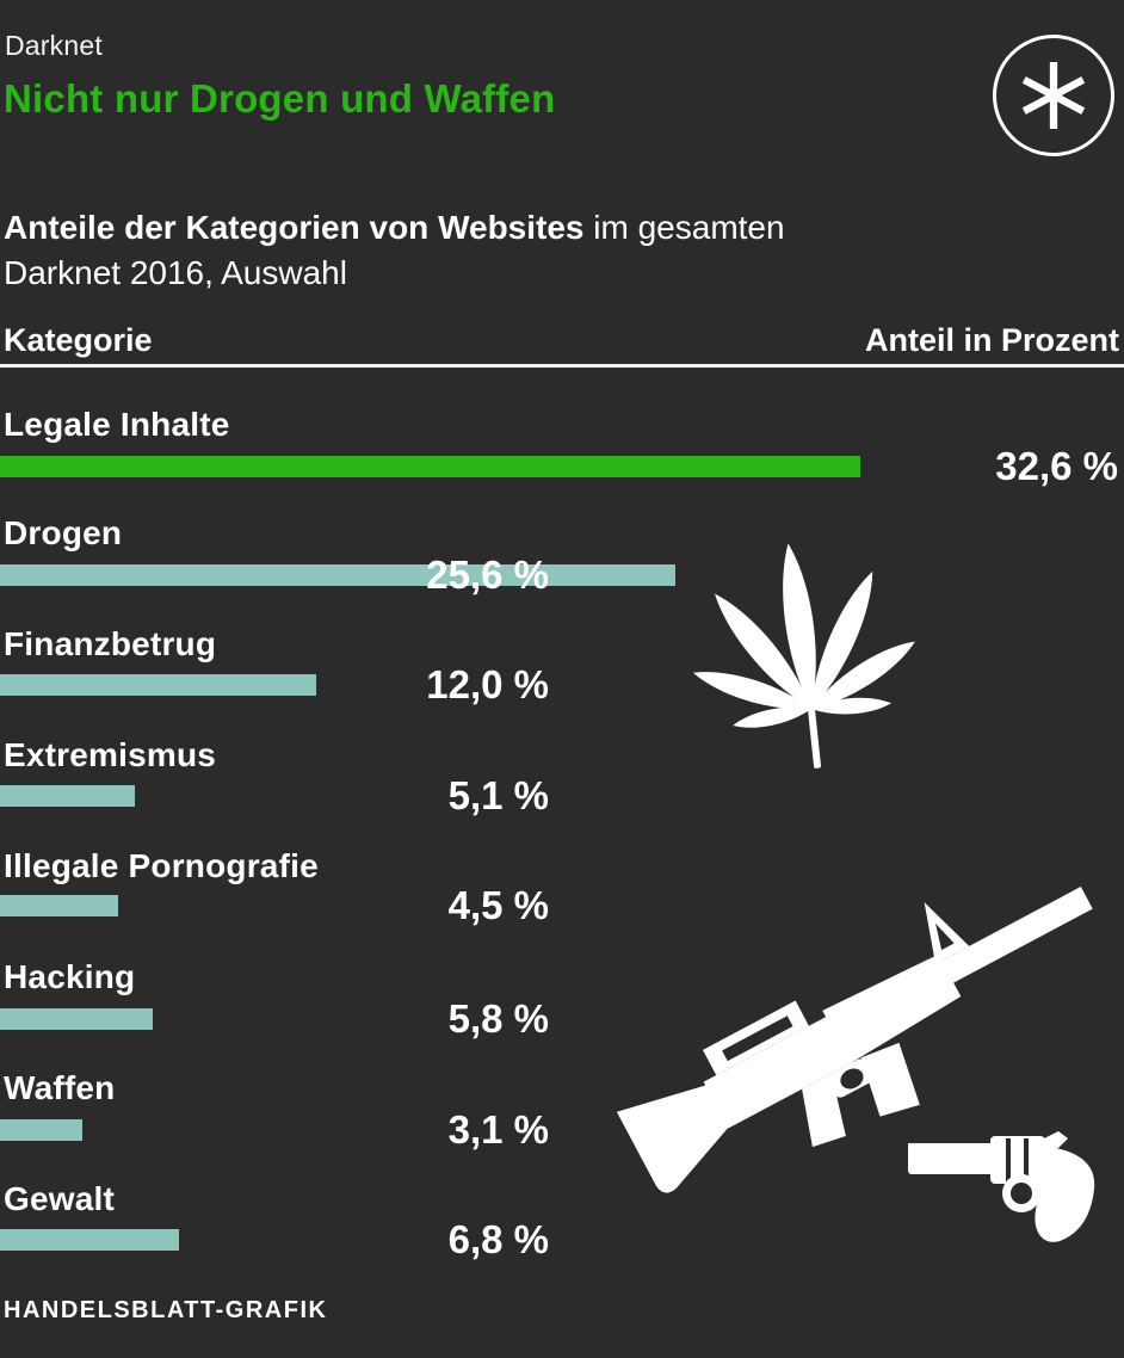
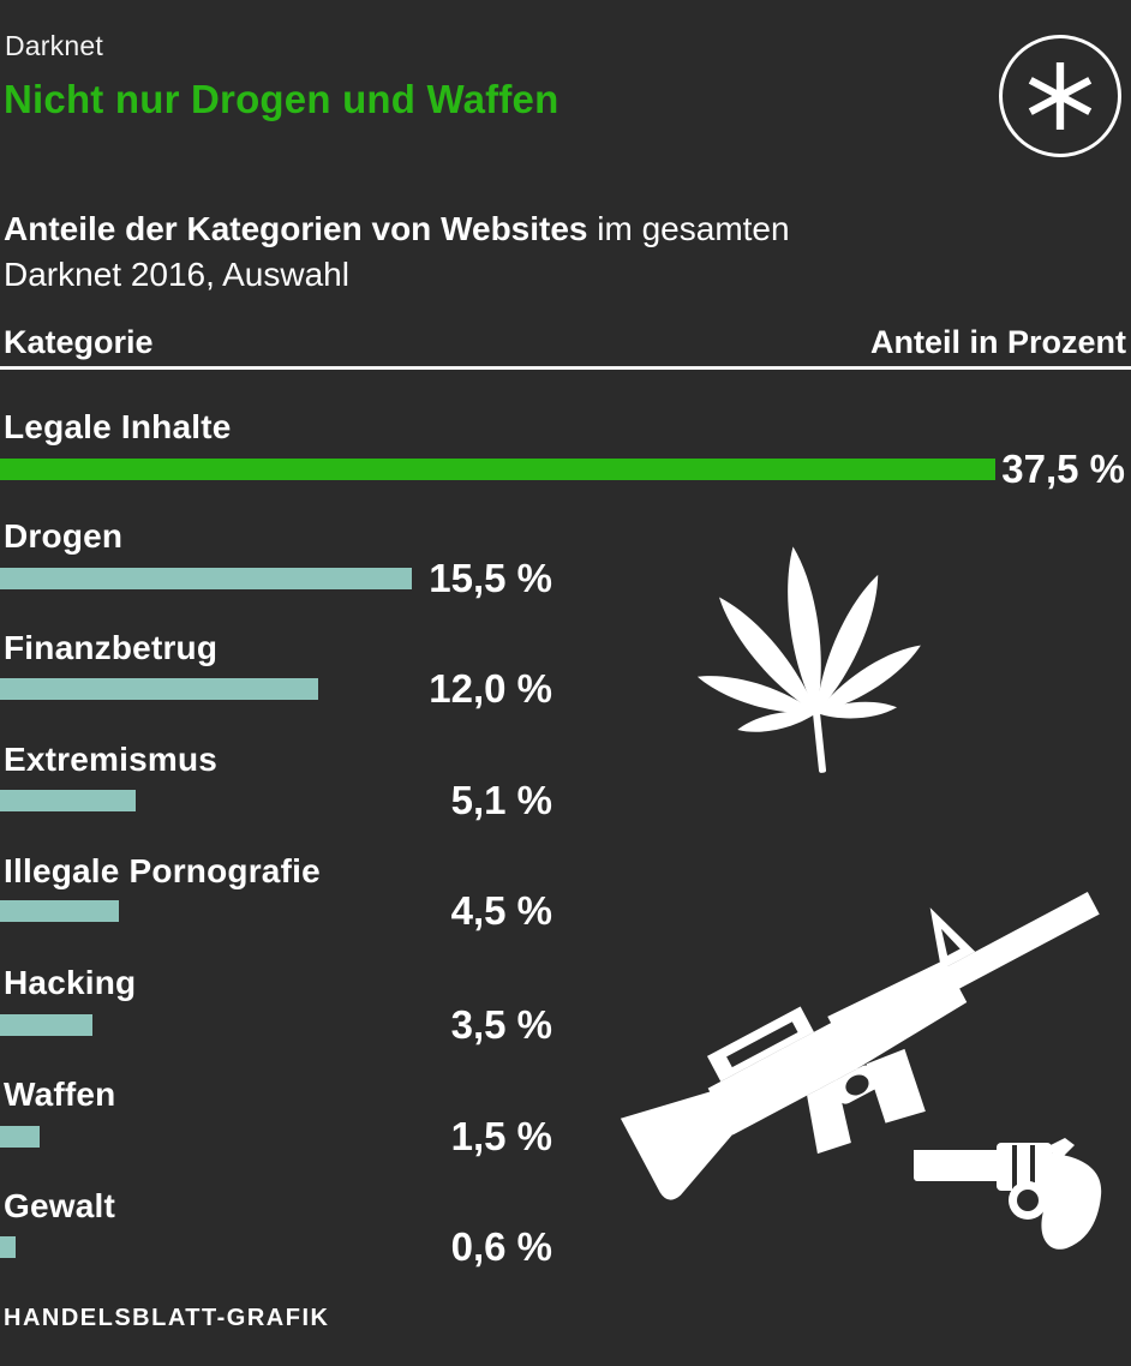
Legale Inhalte: 32,6 -> 37,5
Drogen: 25,6 -> 15,5
Hacking: 5,8 -> 3,5
Waffen: 3,1 -> 1,5
Gewalt: 6,8 -> 0,6
